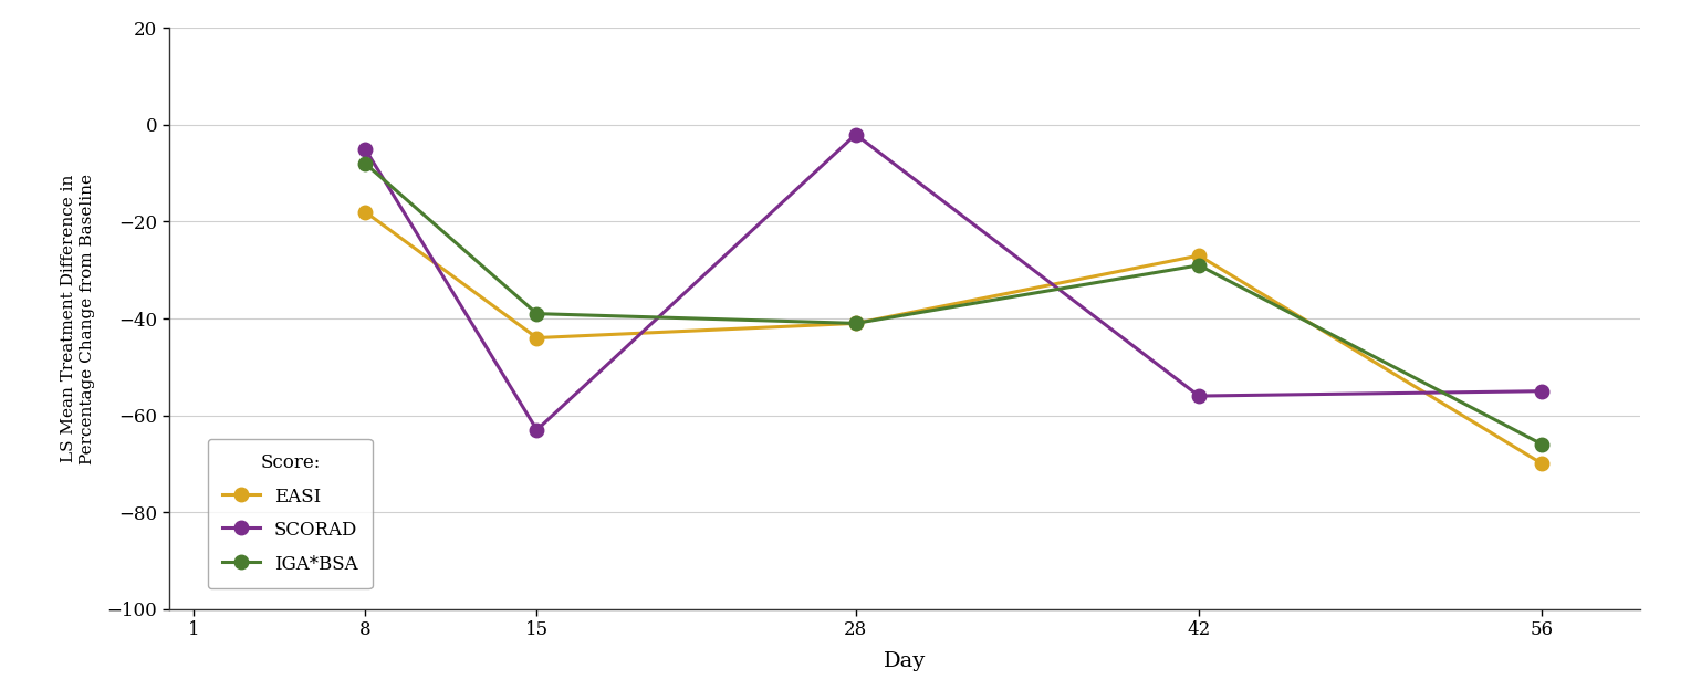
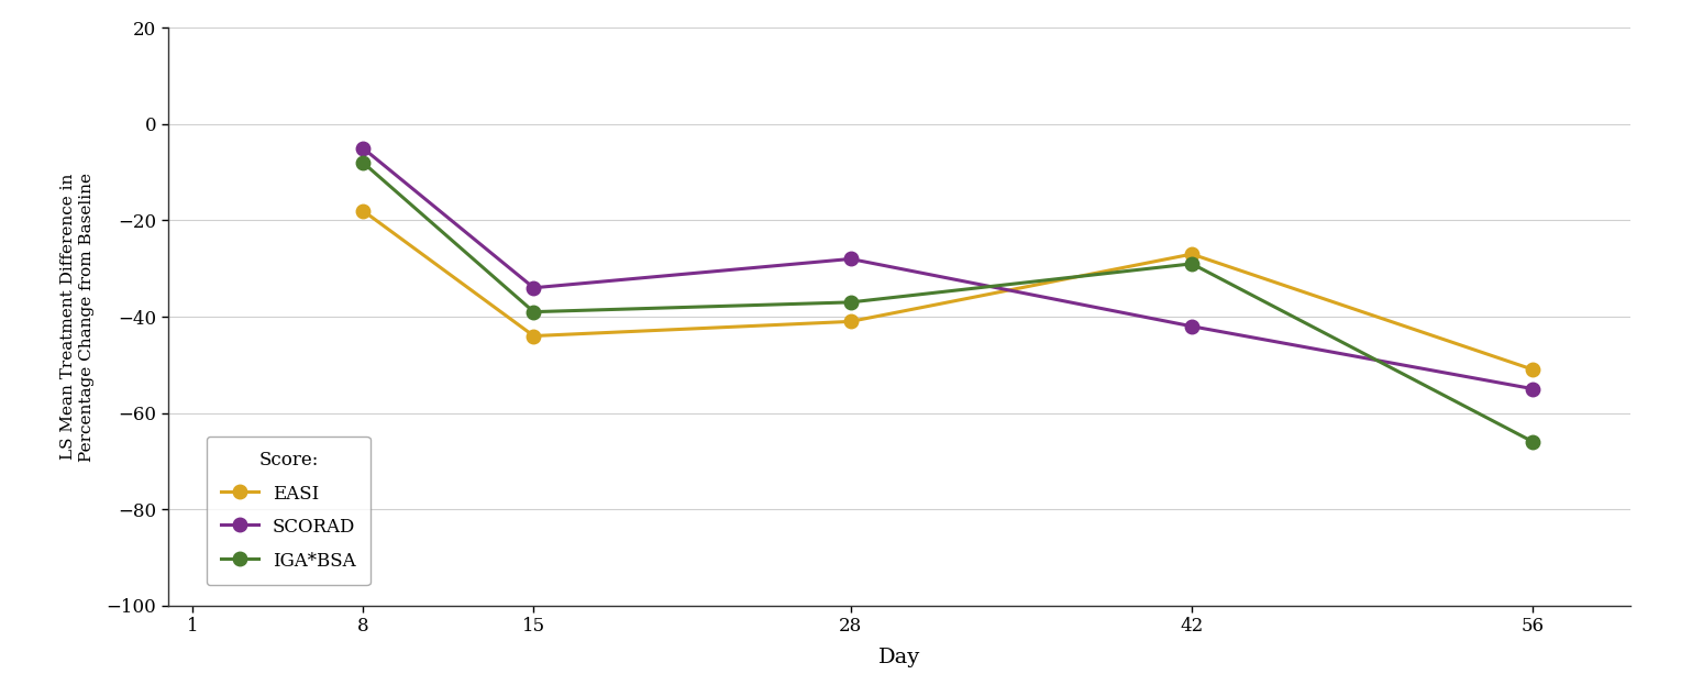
SCORAD/15: -63 -> -34
SCORAD/28: -2 -> -28
IGA*BSA/28: -41 -> -37
SCORAD/42: -56 -> -42
EASI/56: -70 -> -51
